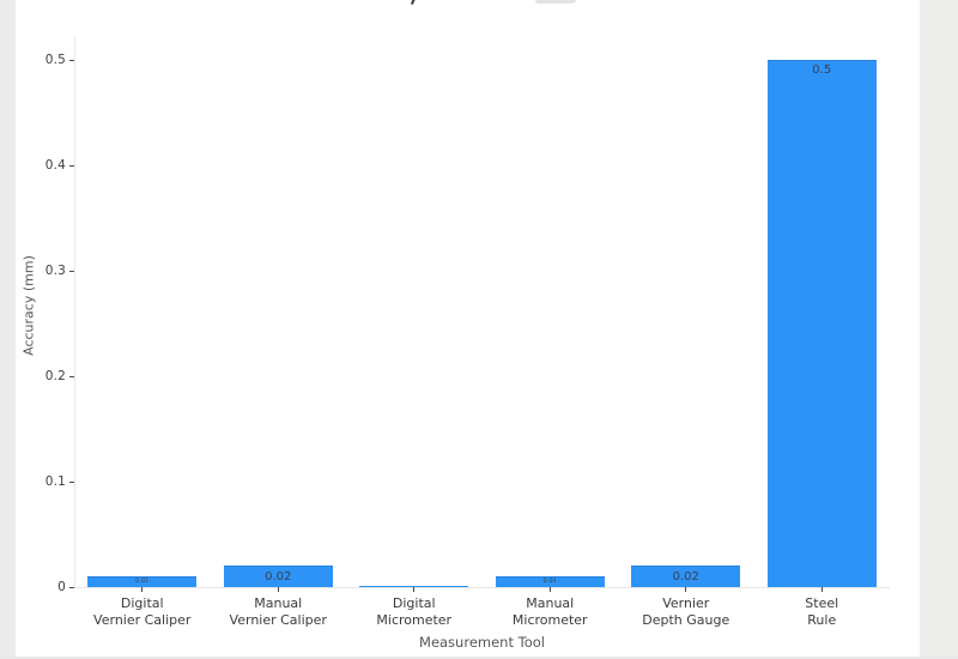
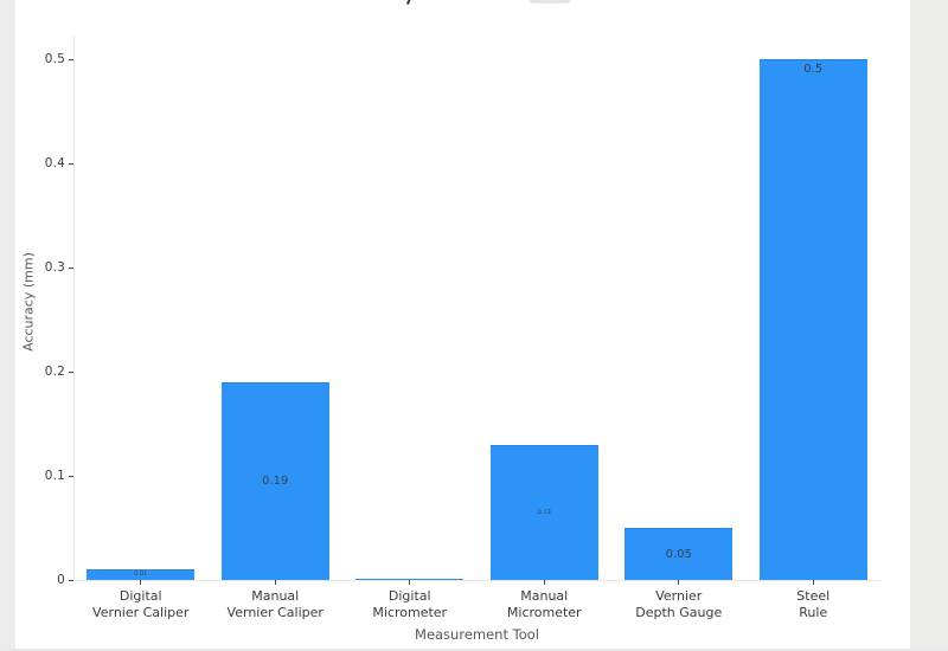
Manual Vernier Caliper: 0.02 -> 0.19
Manual Micrometer: 0.01 -> 0.13
Vernier Depth Gauge: 0.02 -> 0.05
